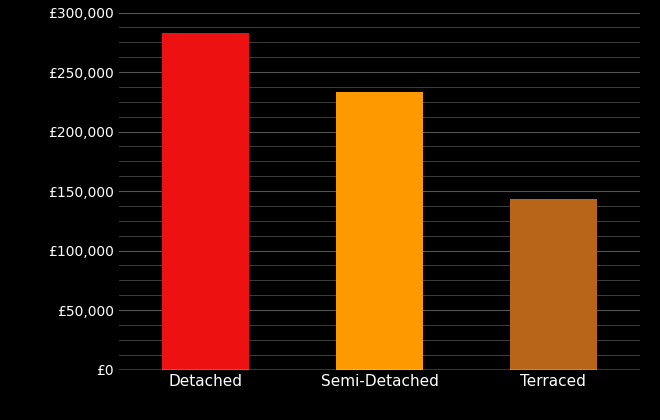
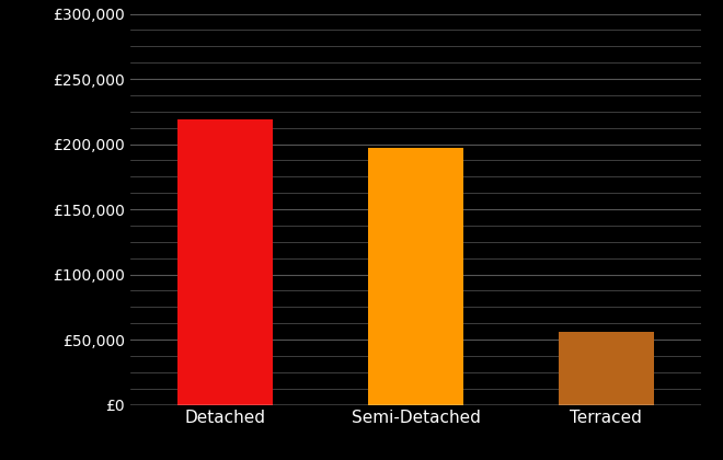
Detached: £283,000 -> £219,000
Semi-Detached: £233,000 -> £197,000
Terraced: £143,000 -> £56,000
